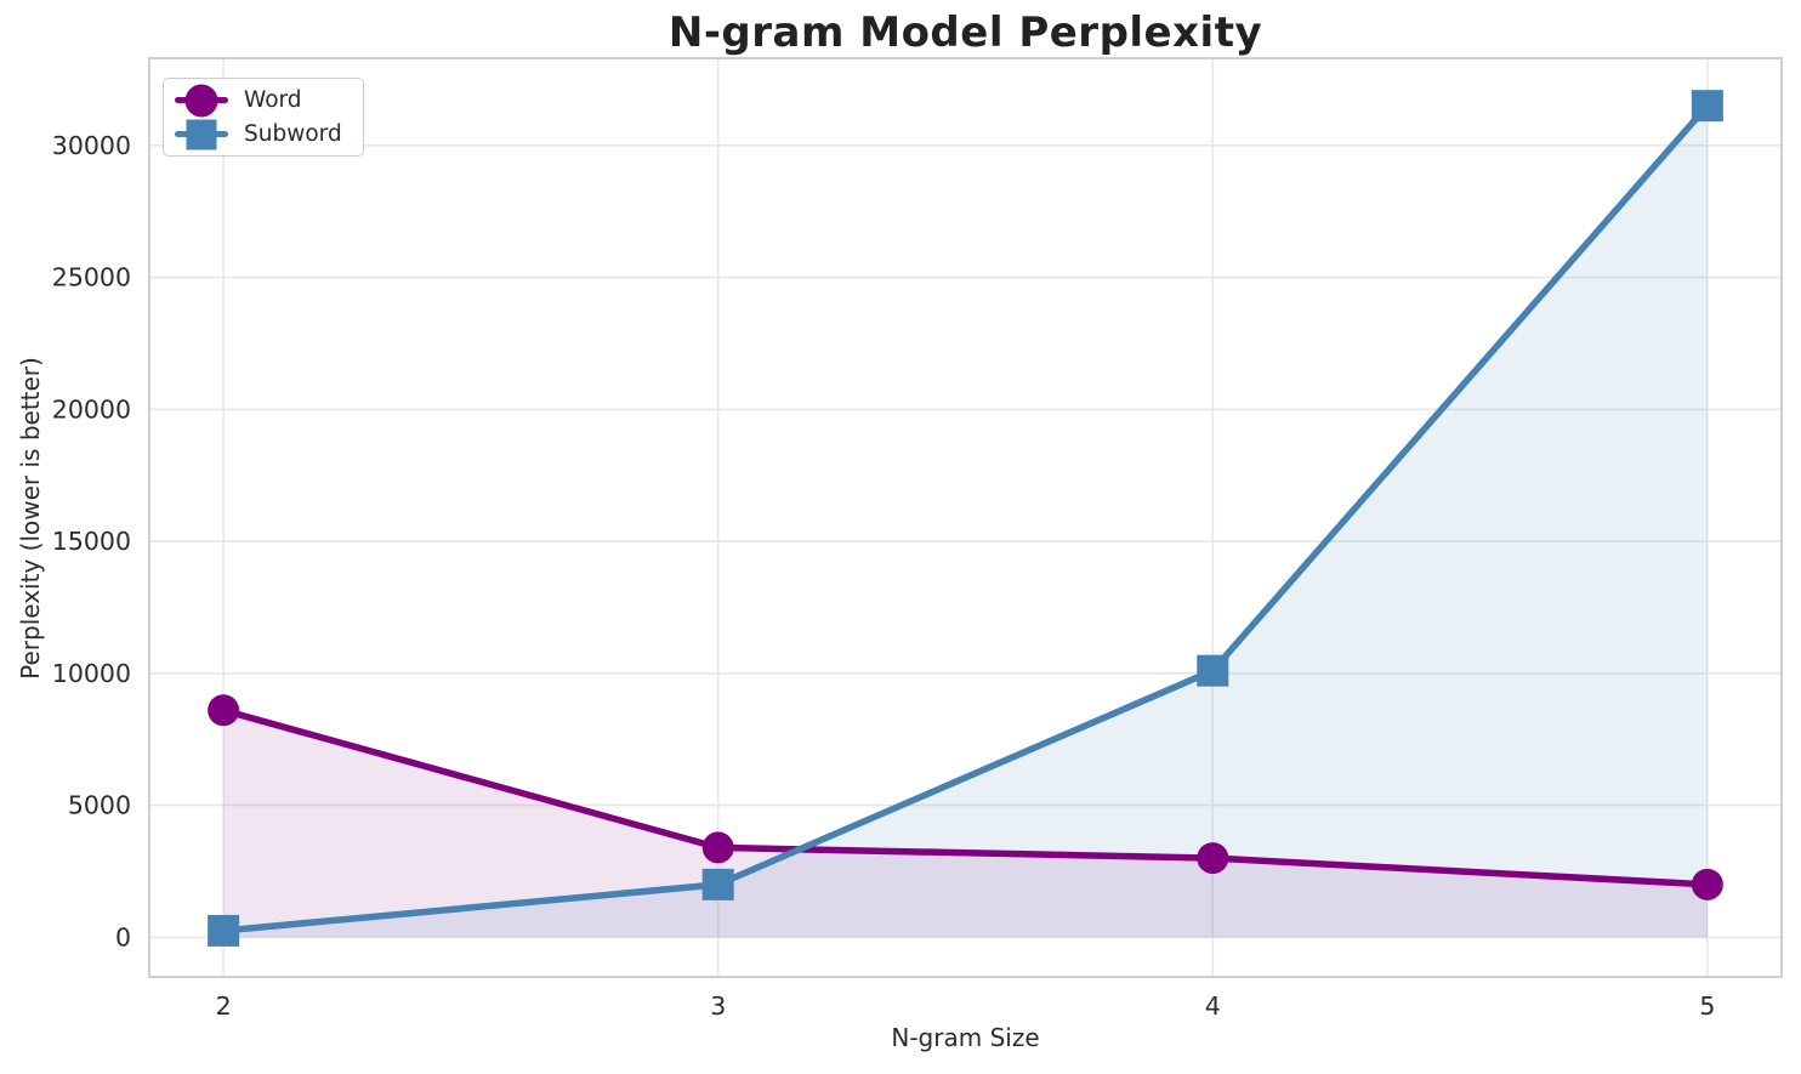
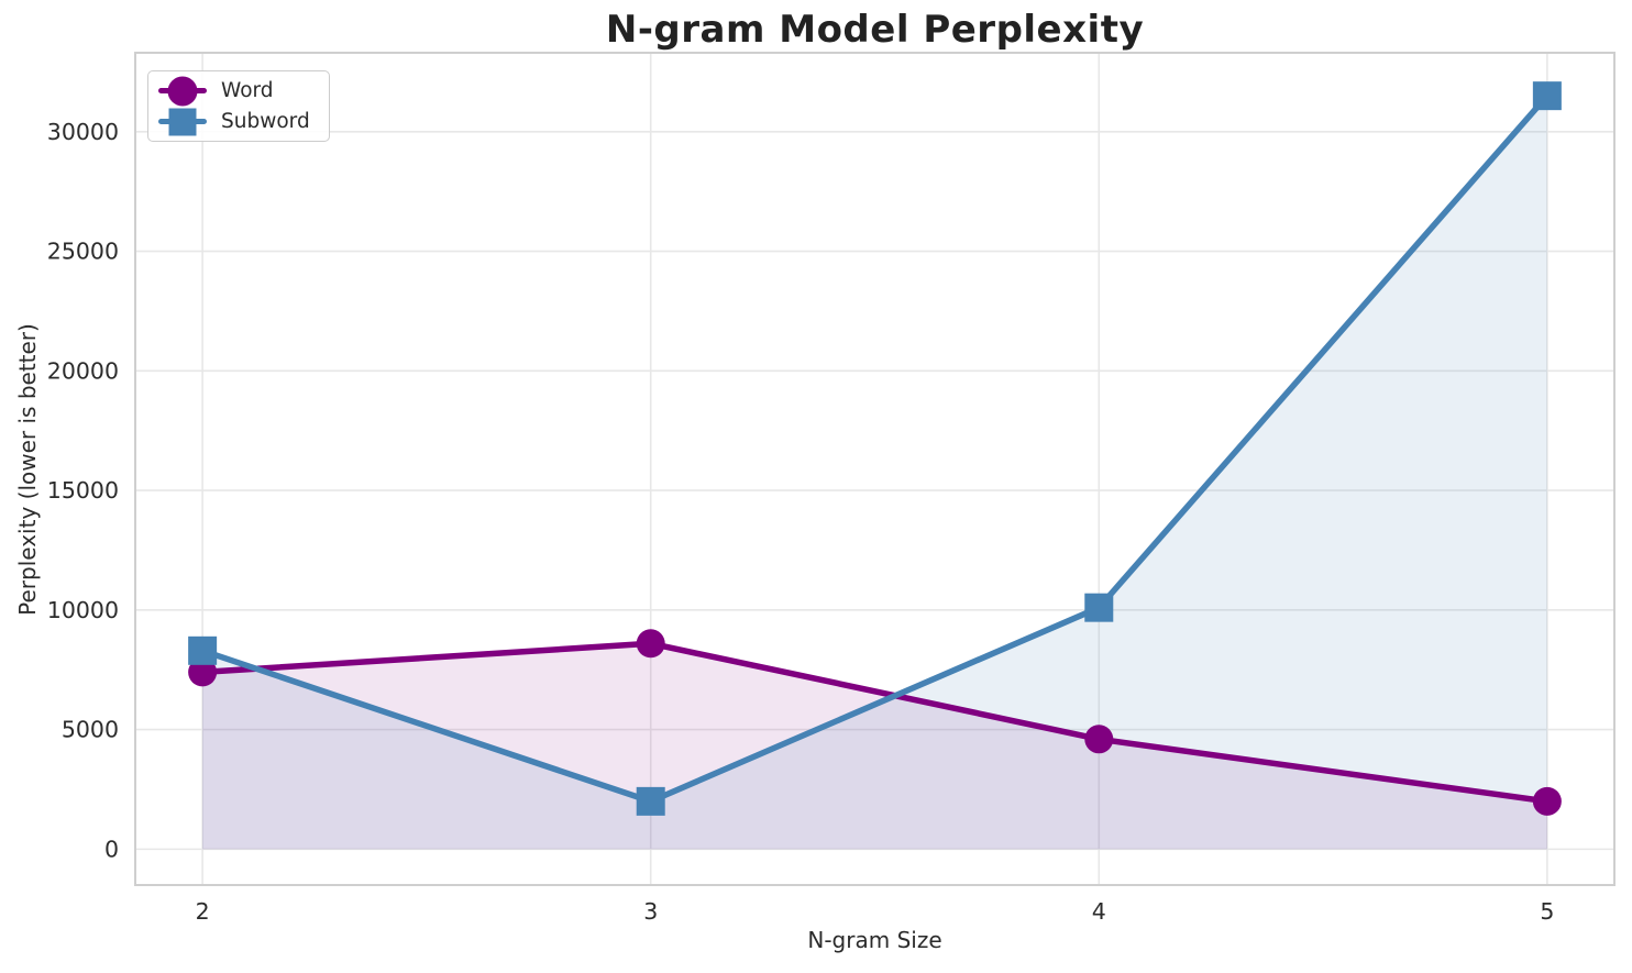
Word/2: 8600 -> 7400
Subword/2: 200 -> 8300
Word/3: 3400 -> 8600
Word/4: 3000 -> 4600
